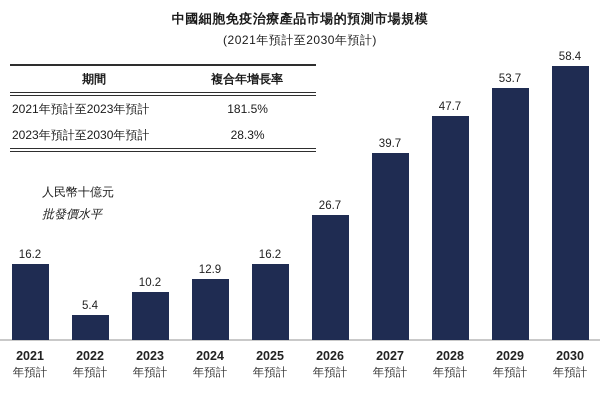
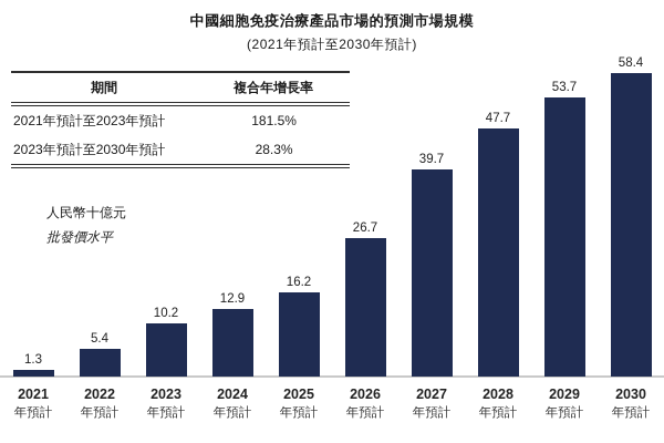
2021年預計: 16.2 -> 1.3
